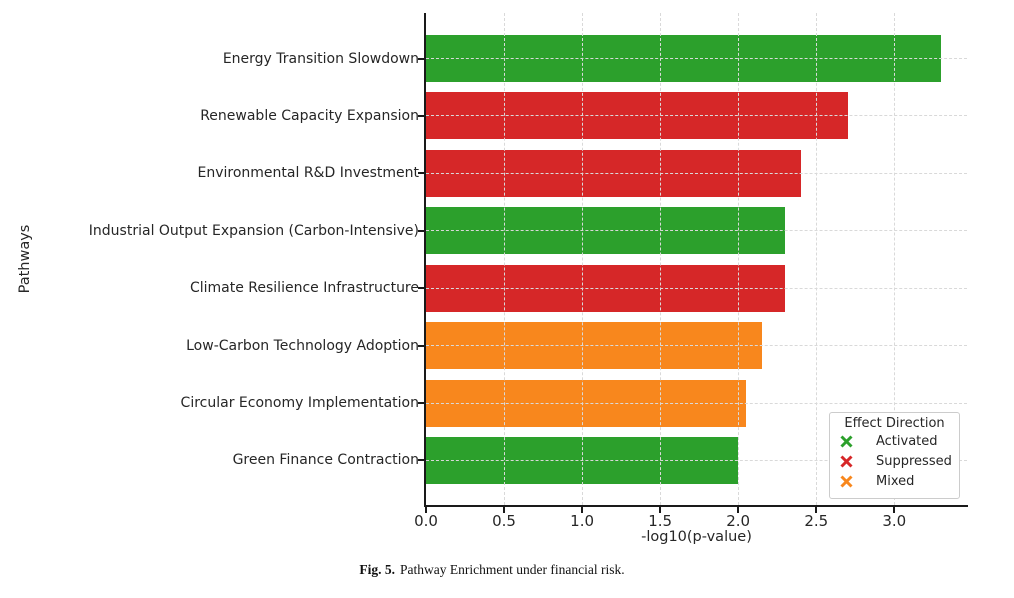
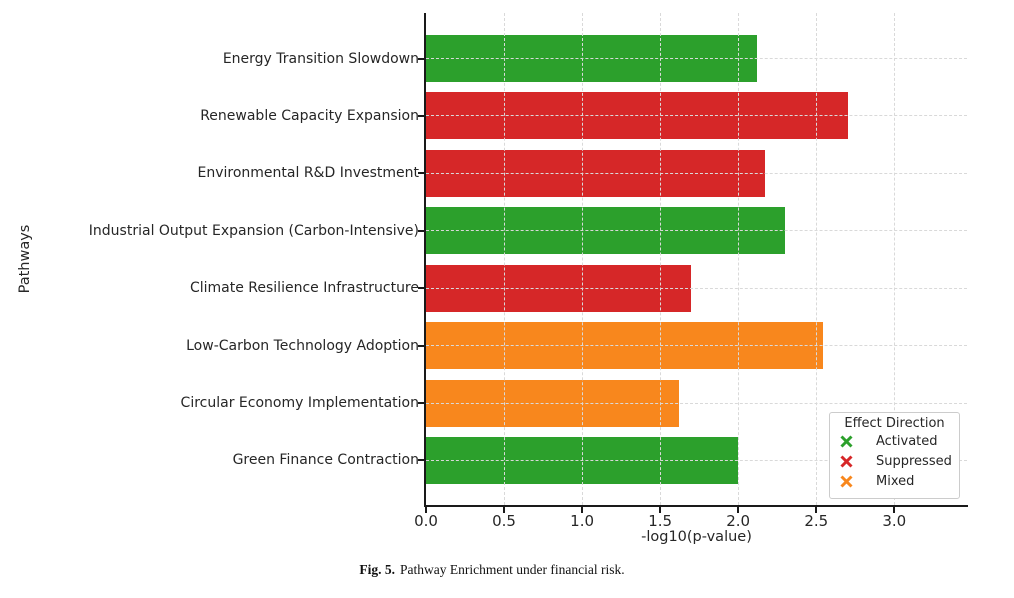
Energy Transition Slowdown: 3.30 -> 2.12
Environmental R&D Investment: 2.40 -> 2.17
Climate Resilience Infrastructure: 2.30 -> 1.70
Low-Carbon Technology Adoption: 2.15 -> 2.54
Circular Economy Implementation: 2.05 -> 1.62
